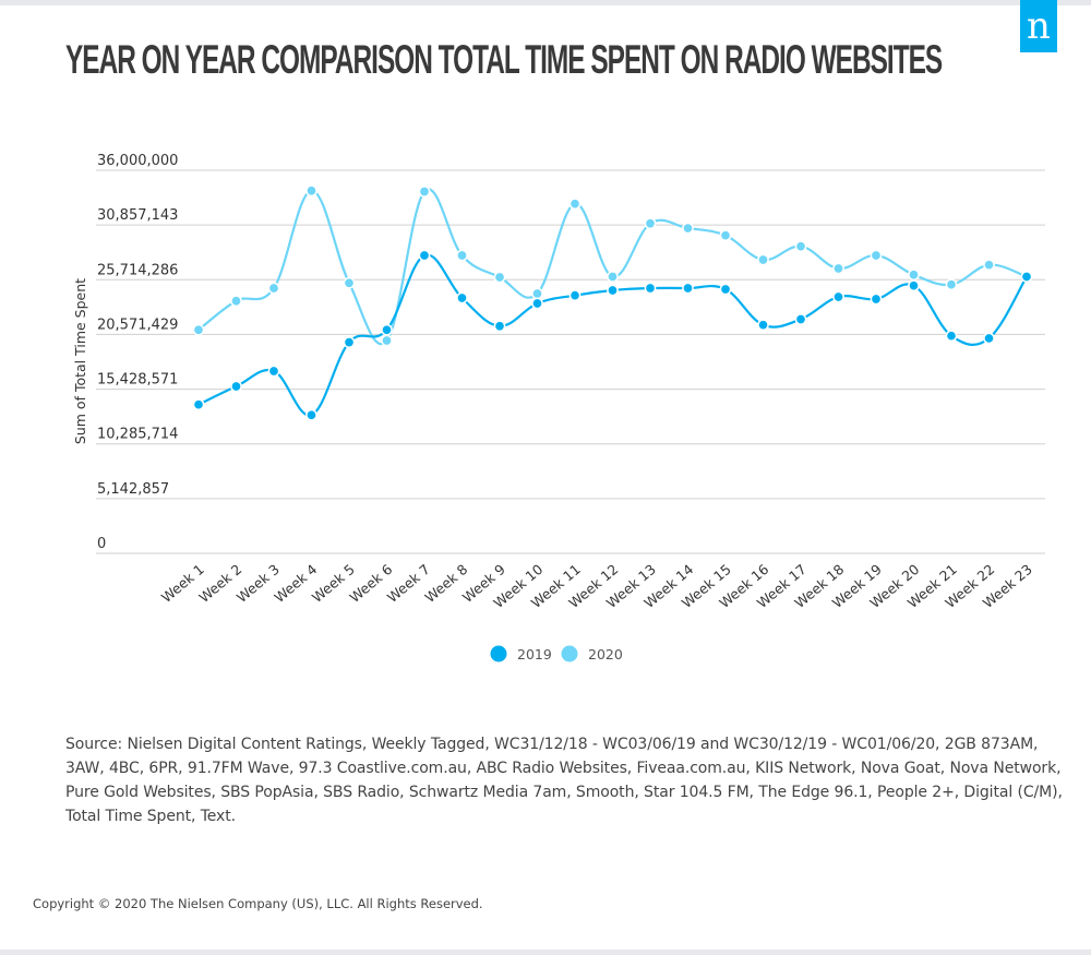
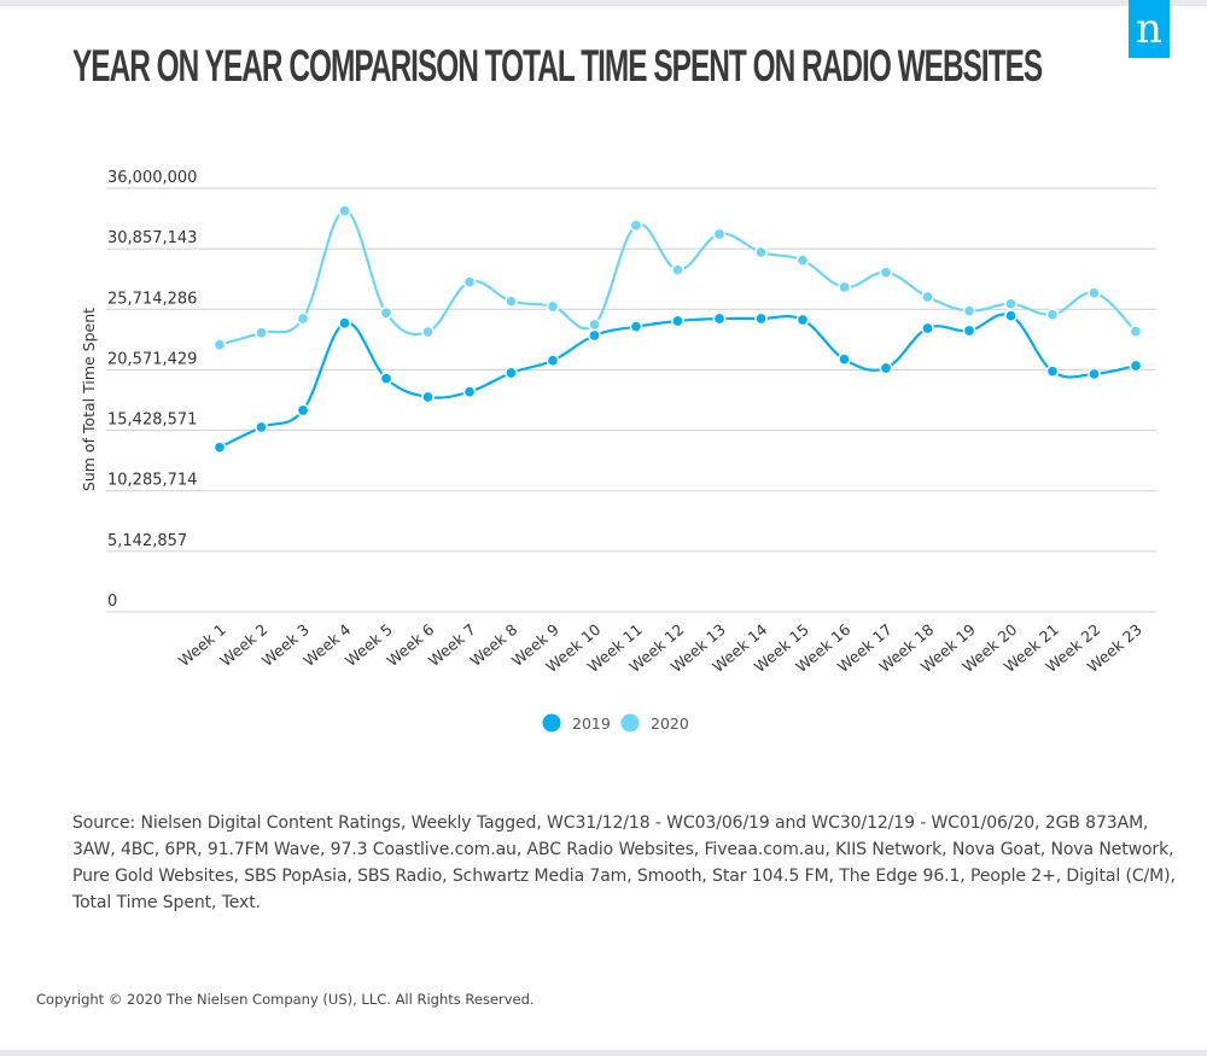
2020/Week 1: 21000000 -> 23000000
2019/Week 4: 13000000 -> 25000000
2019/Week 6: 21000000 -> 18000000
2020/Week 6: 20000000 -> 24000000
2019/Week 7: 28000000 -> 19000000
2020/Week 7: 34000000 -> 28000000
2019/Week 8: 24000000 -> 20000000
2020/Week 8: 28000000 -> 26000000
2020/Week 12: 26000000 -> 29000000
2020/Week 13: 31000000 -> 32000000
2019/Week 17: 22000000 -> 21000000
2020/Week 19: 28000000 -> 26000000
2019/Week 23: 26000000 -> 21000000
2020/Week 23: 26000000 -> 24000000
